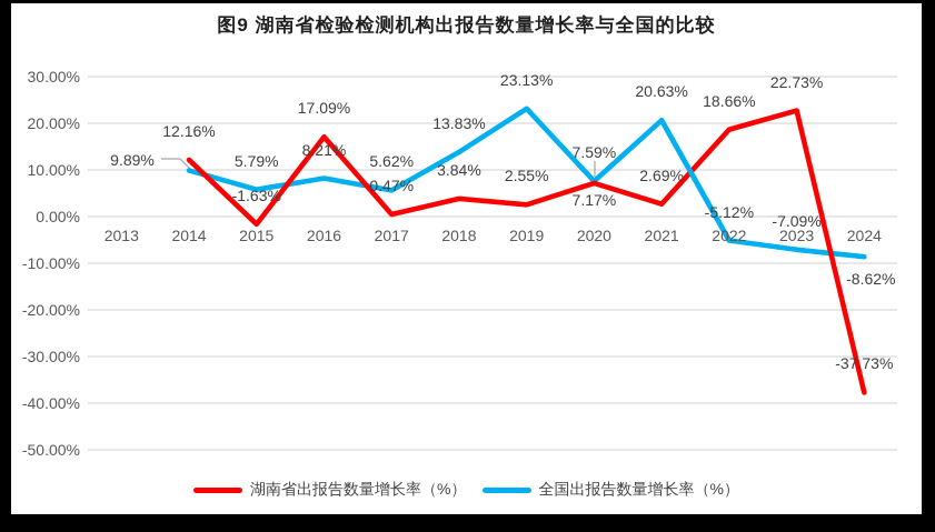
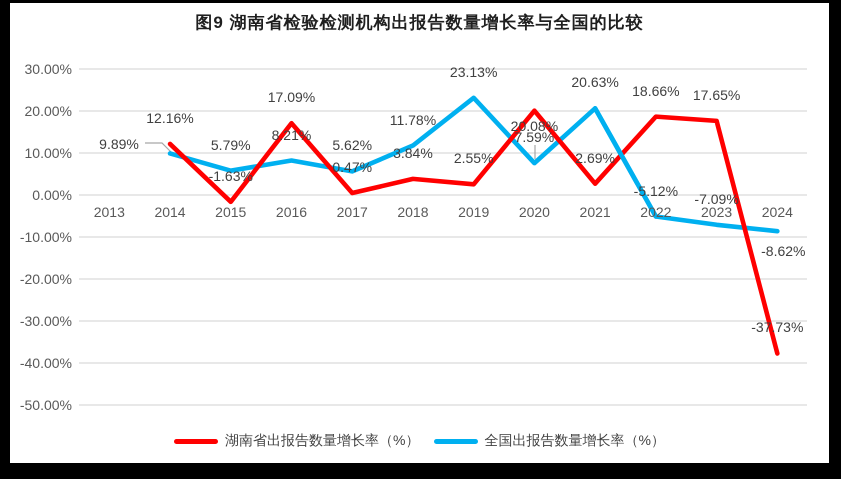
全国出报告数量增长率（%）/2018: 13.83% -> 11.78%
湖南省出报告数量增长率（%）/2020: 7.17% -> 20.08%
湖南省出报告数量增长率（%）/2023: 22.73% -> 17.65%
